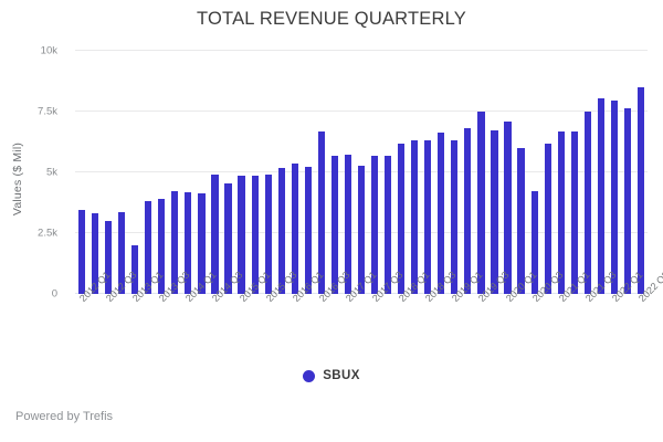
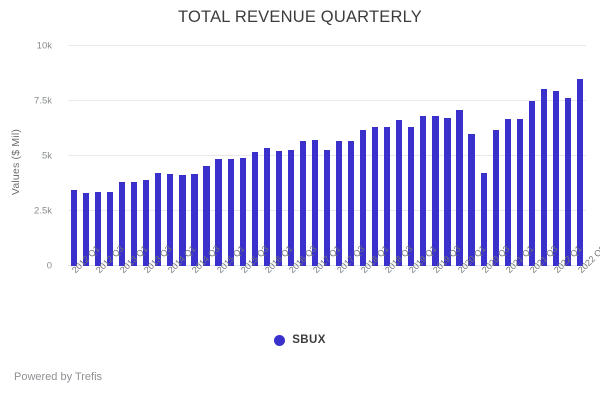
2012 Q3: 3.0k -> 3.4k
2013 Q1: 2.0k -> 3.8k
2014 Q3: 4.9k -> 4.2k
2016 Q3: 6.7k -> 5.3k
2019 Q3: 7.5k -> 6.8k
